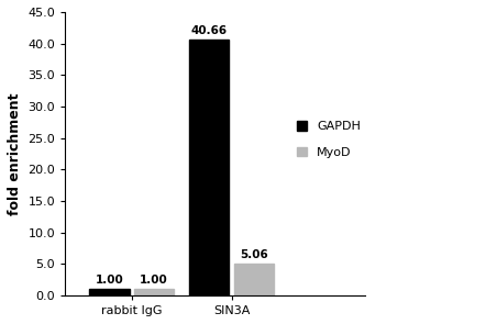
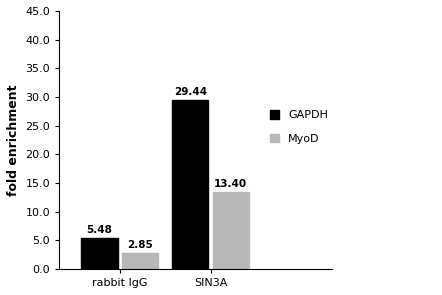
GAPDH/rabbit IgG: 1.00 -> 5.48
MyoD/rabbit IgG: 1.00 -> 2.85
GAPDH/SIN3A: 40.66 -> 29.44
MyoD/SIN3A: 5.06 -> 13.40
